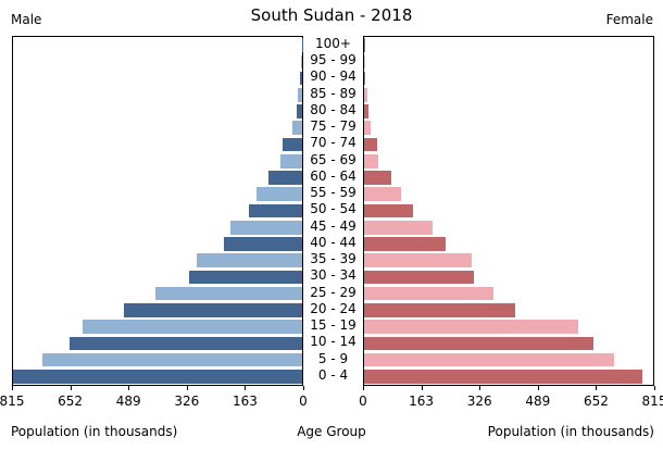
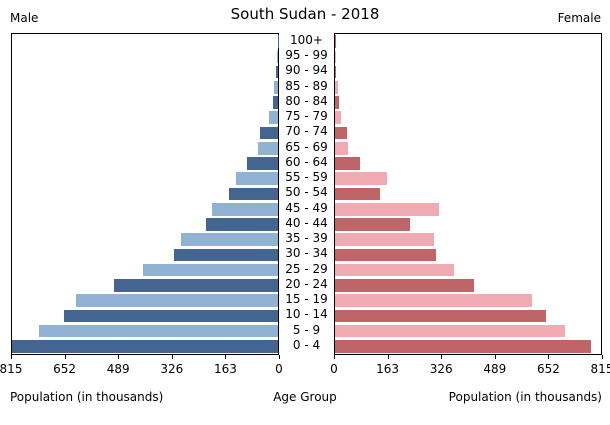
Female/45 - 49: 190 -> 320
Female/55 - 59: 100 -> 160
